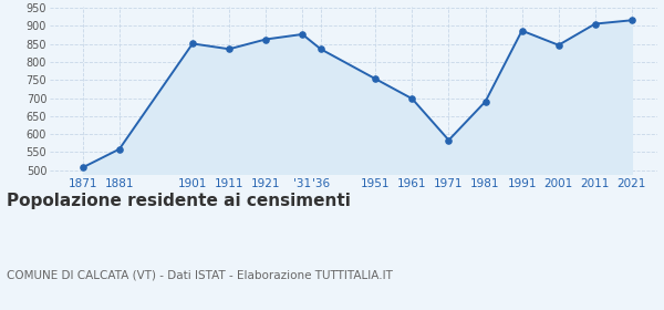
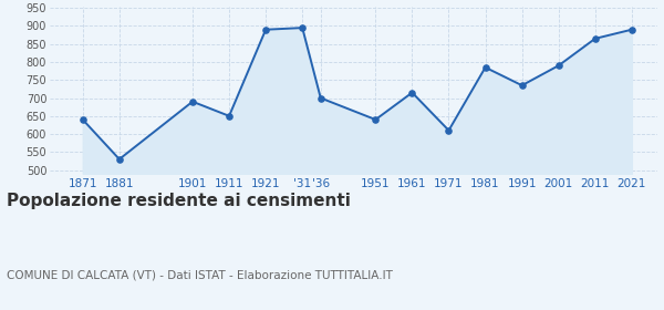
1871: 507 -> 640
1881: 558 -> 530
1901: 851 -> 690
1911: 836 -> 650
1921: 863 -> 890
'31: 877 -> 895
'36: 836 -> 700
1951: 753 -> 640
1961: 698 -> 715
1971: 583 -> 610
1981: 690 -> 785
1991: 887 -> 735
2001: 847 -> 790
2011: 906 -> 865
2021: 916 -> 890
